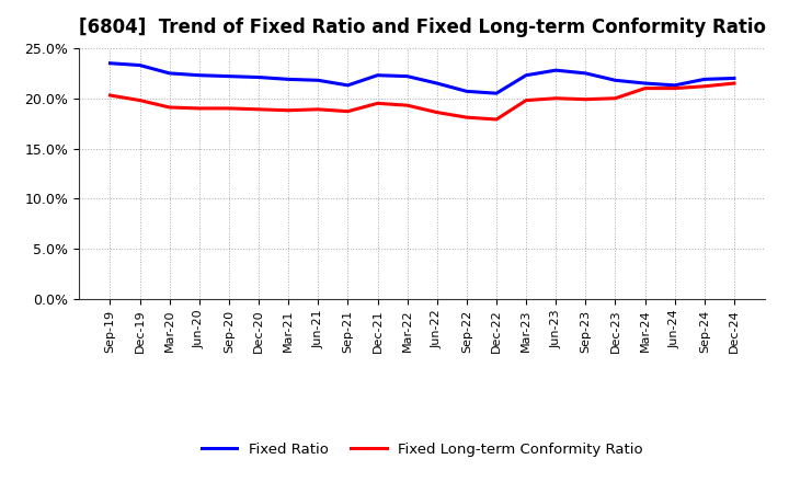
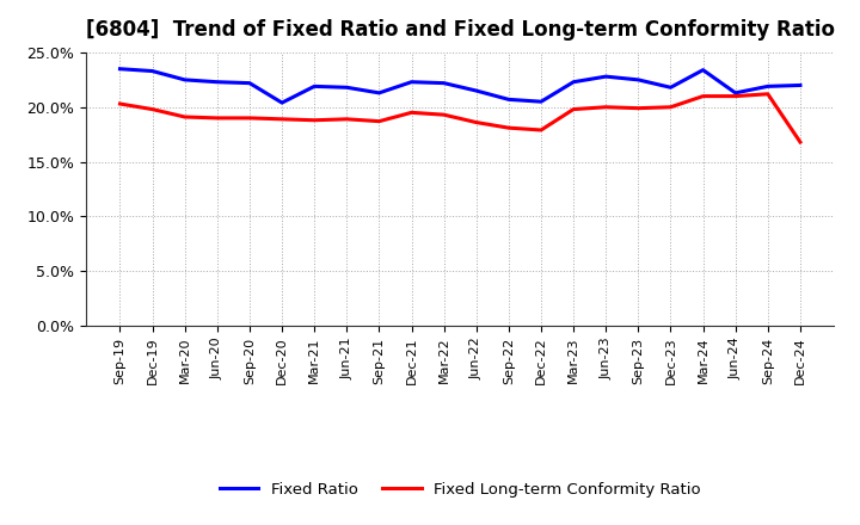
Fixed Ratio/Dec-20: 22.1% -> 20.4%
Fixed Ratio/Mar-24: 21.5% -> 23.4%
Fixed Long-term Conformity Ratio/Dec-24: 21.5% -> 16.8%
